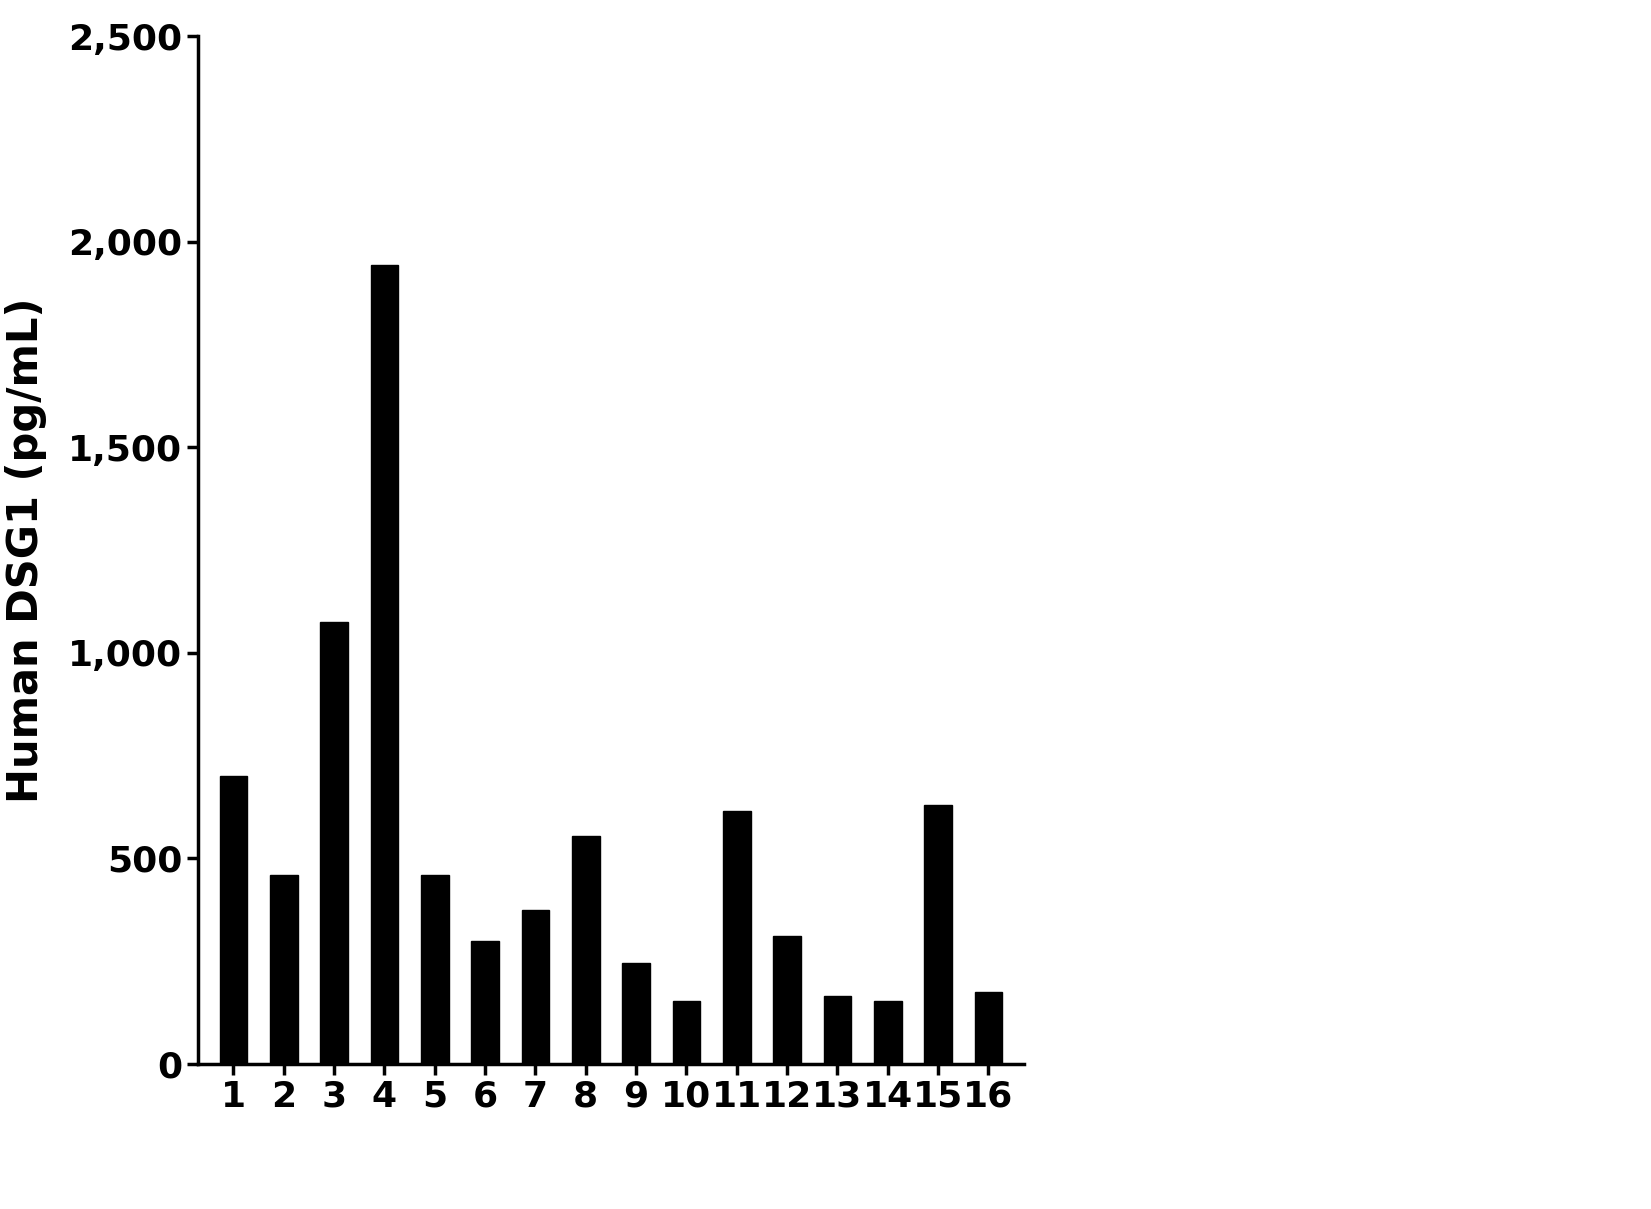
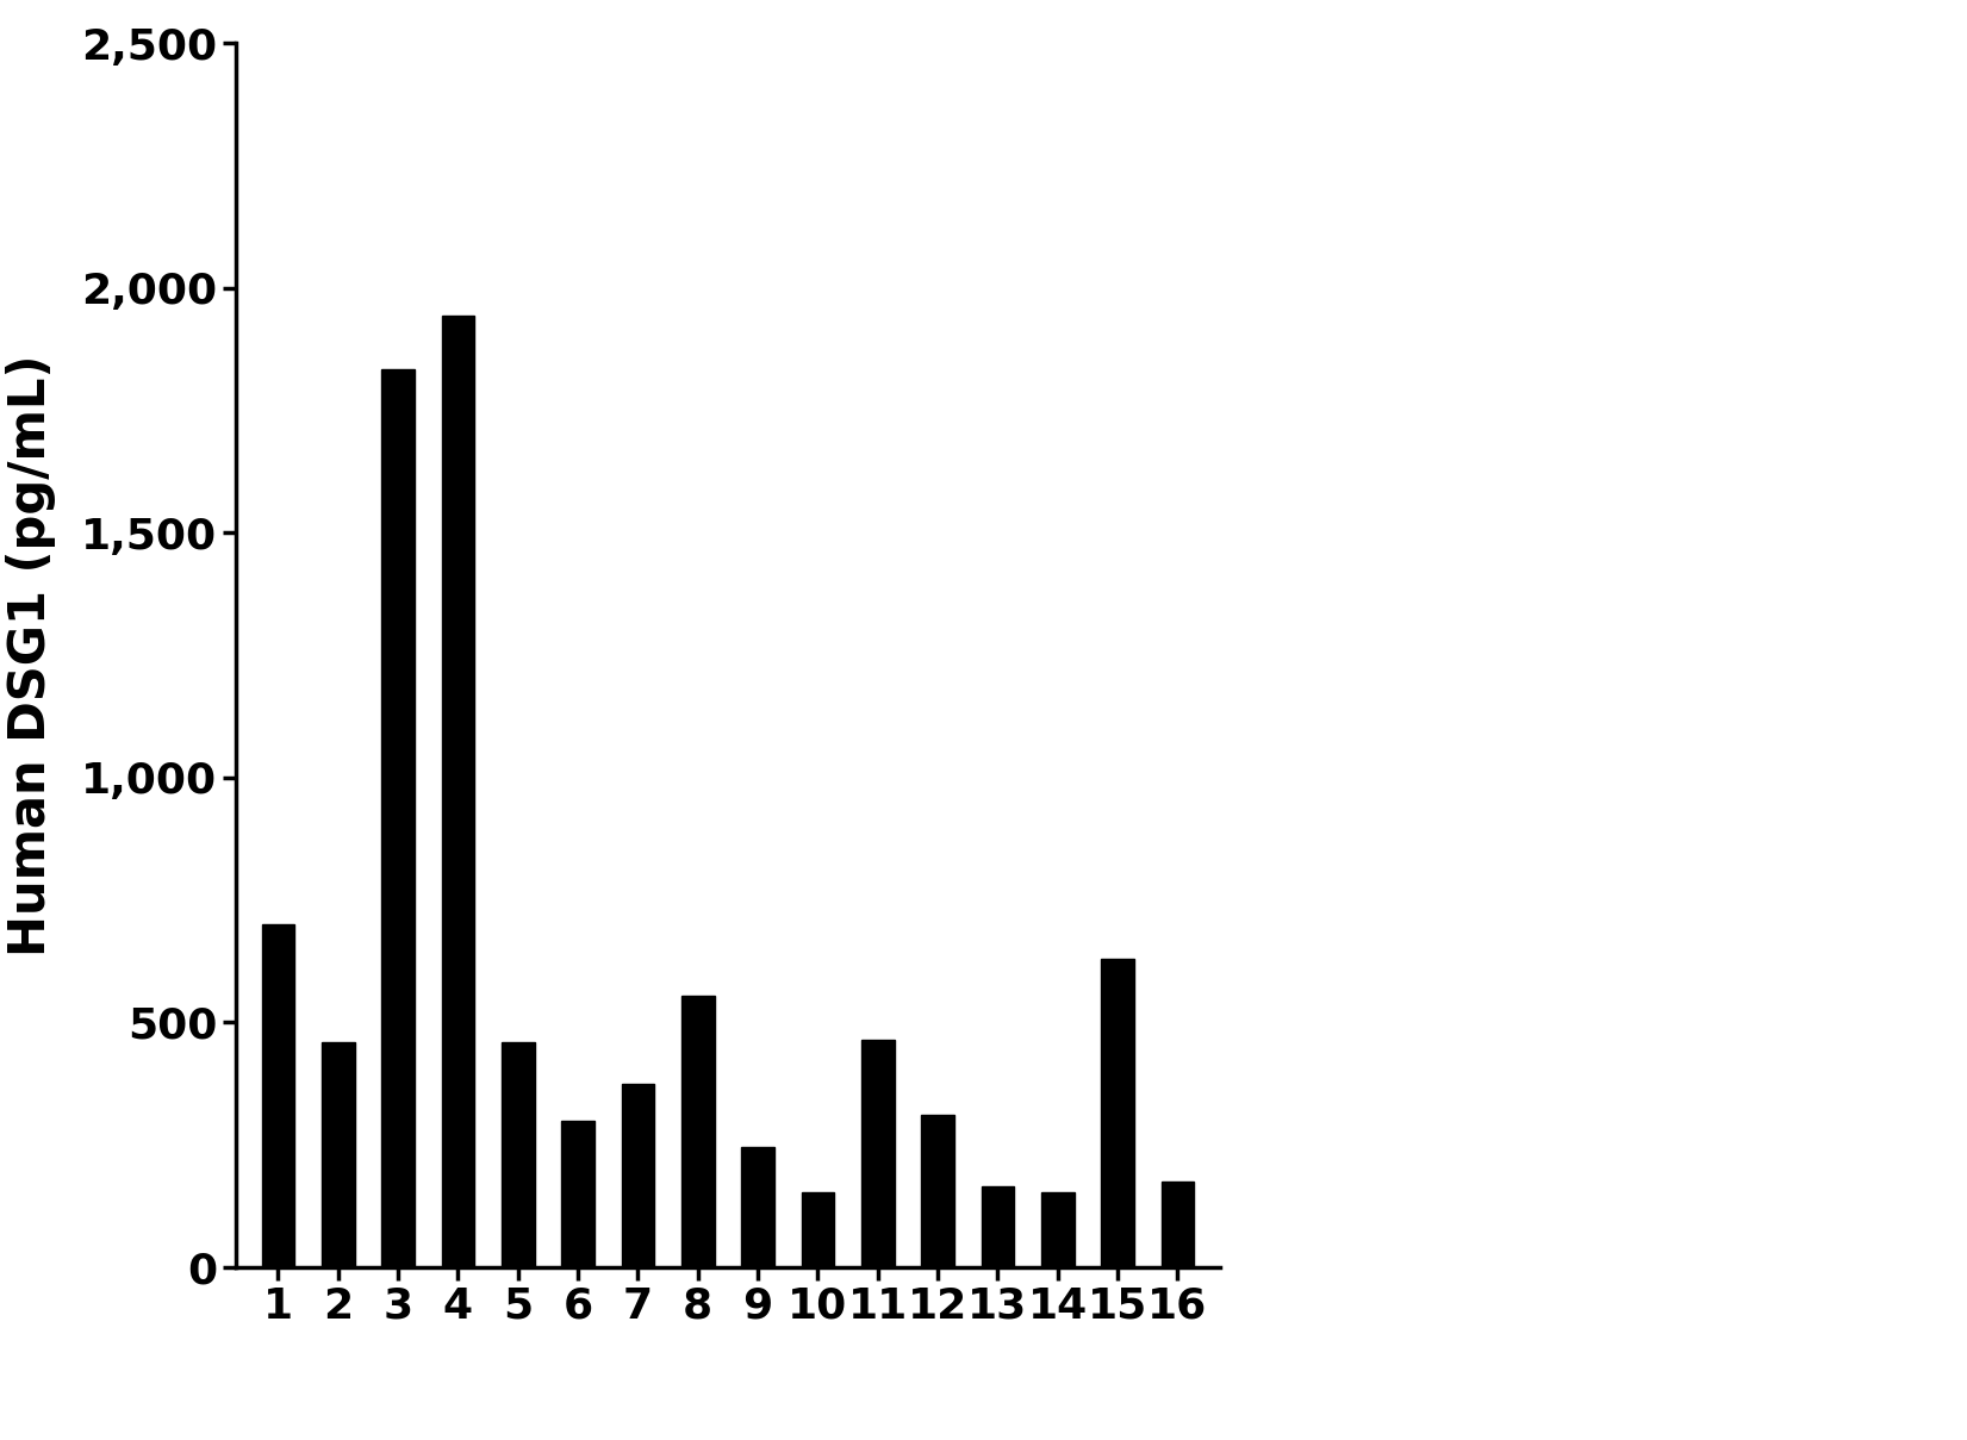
3: 1,075 -> 1,835
11: 615 -> 465
